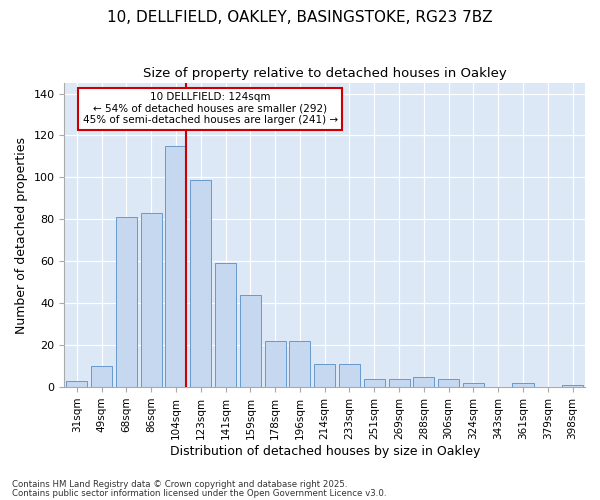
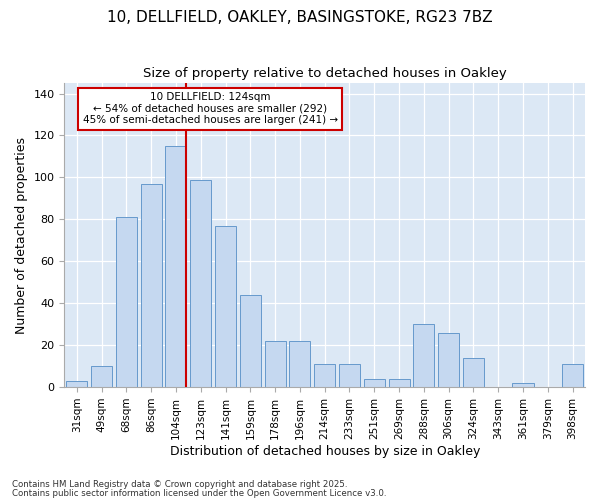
86sqm: 83 -> 97
141sqm: 59 -> 77
288sqm: 5 -> 30
306sqm: 4 -> 26
324sqm: 2 -> 14
398sqm: 1 -> 11
